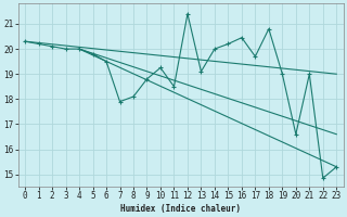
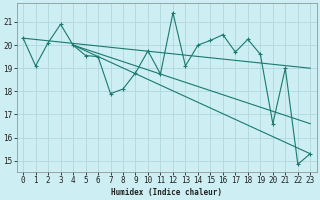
1: 20.20 -> 19.10
3: 20.00 -> 20.90
5: 19.80 -> 19.55
10: 19.25 -> 19.75
11: 18.50 -> 18.75
18: 20.80 -> 20.25
19: 19.00 -> 19.60
